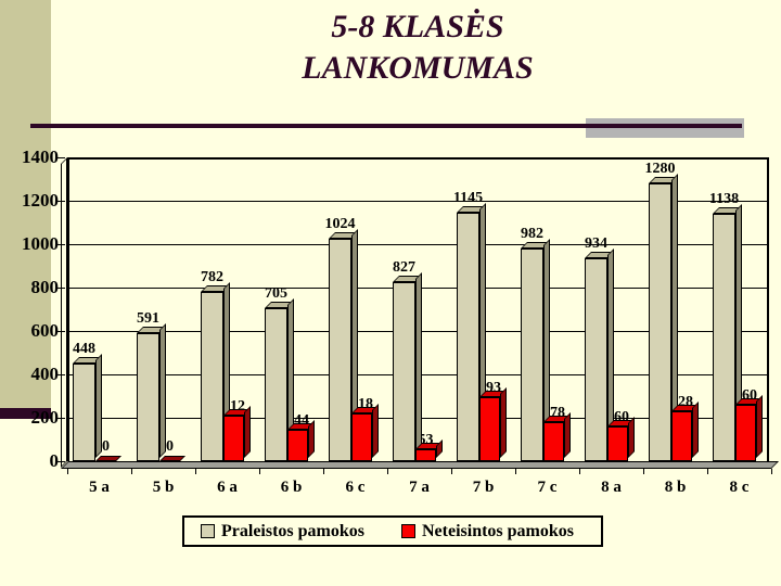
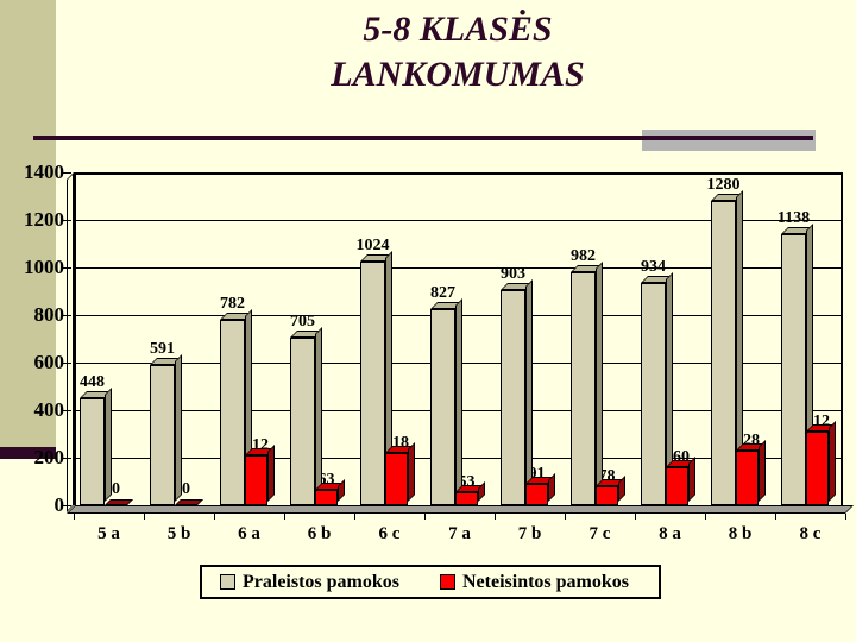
Neteisintos pamokos/6 b: 144 -> 63
Praleistos pamokos/7 b: 1145 -> 903
Neteisintos pamokos/7 b: 293 -> 91
Neteisintos pamokos/7 c: 178 -> 78
Neteisintos pamokos/8 c: 260 -> 312
